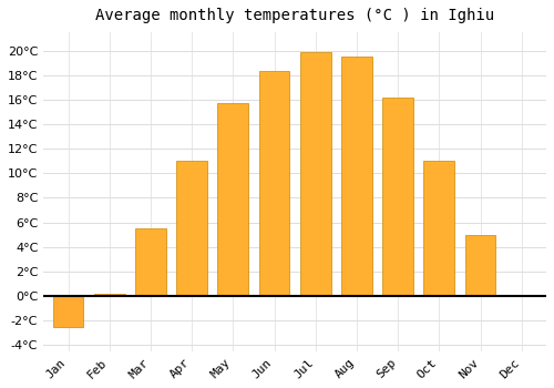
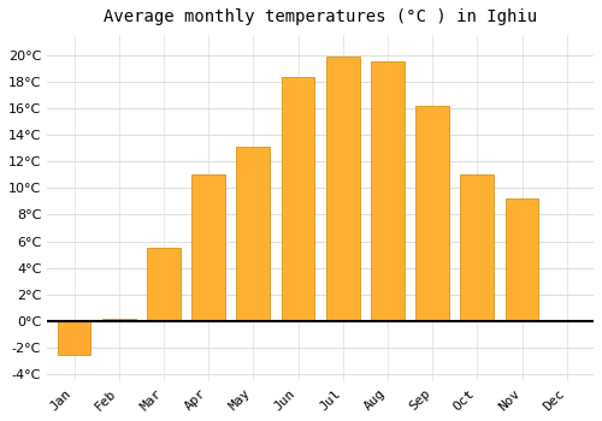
May: 15.7°C -> 13.1°C
Nov: 5.0°C -> 9.2°C
